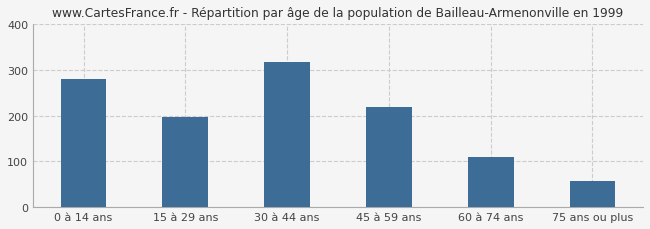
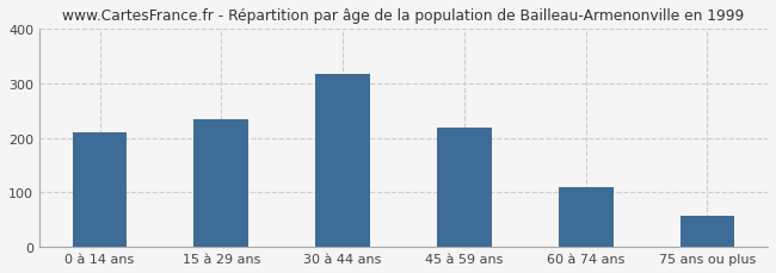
0 à 14 ans: 280 -> 210
15 à 29 ans: 197 -> 235
